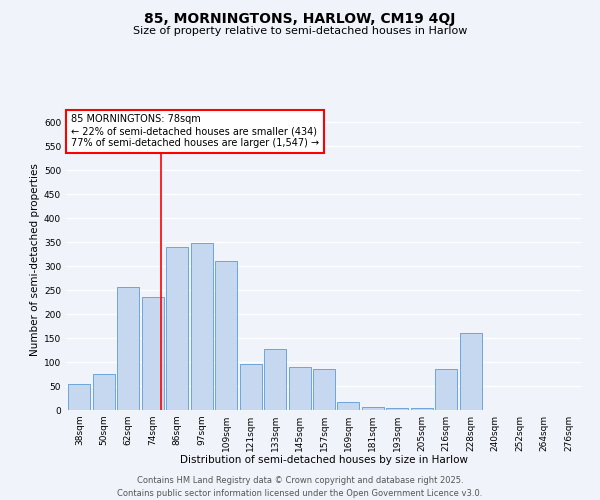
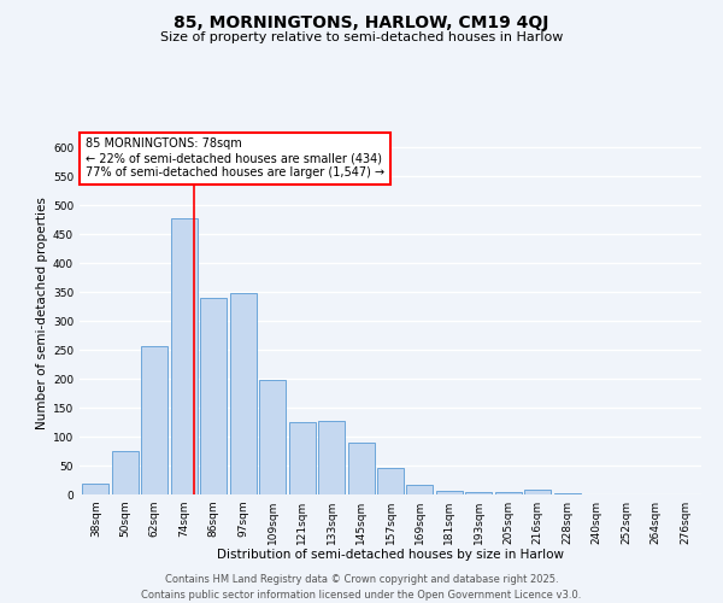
38sqm: 55 -> 18
74sqm: 235 -> 477
109sqm: 310 -> 198
121sqm: 95 -> 126
157sqm: 85 -> 46
216sqm: 85 -> 9
228sqm: 160 -> 3
